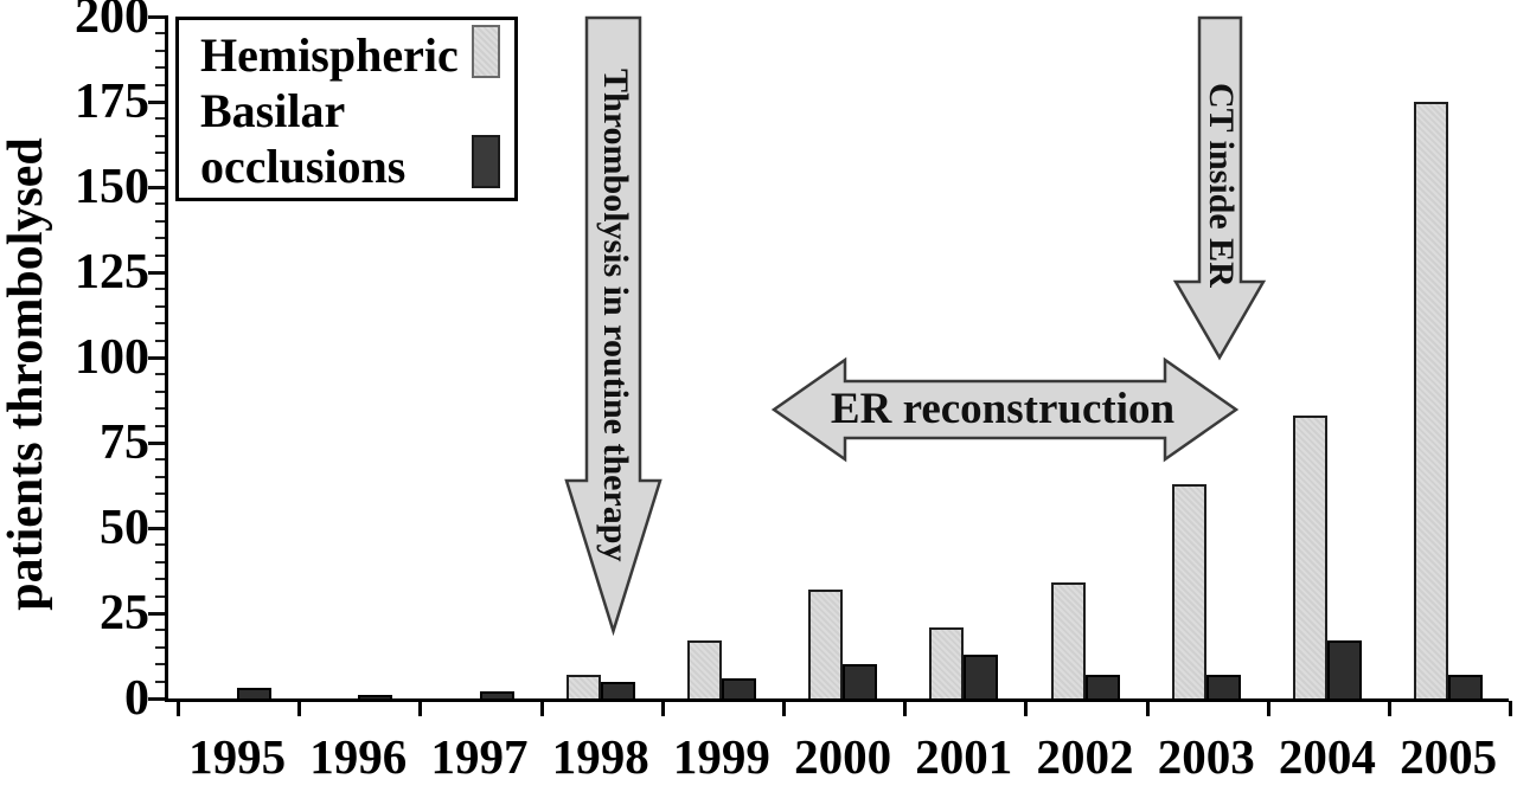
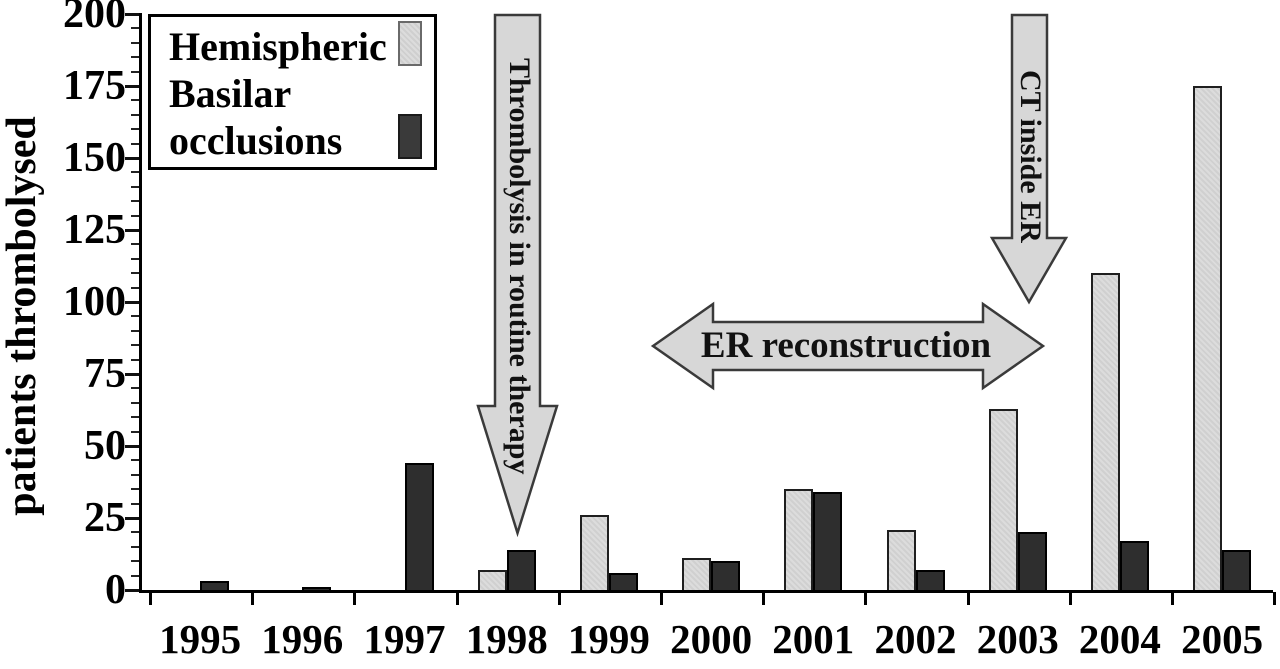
Basilar occlusions/1997: 2 -> 44
Basilar occlusions/1998: 5 -> 14
Hemispheric/1999: 17 -> 26
Hemispheric/2000: 32 -> 11
Hemispheric/2001: 21 -> 35
Basilar occlusions/2001: 13 -> 34
Hemispheric/2002: 34 -> 21
Basilar occlusions/2003: 7 -> 20
Hemispheric/2004: 83 -> 110
Basilar occlusions/2005: 7 -> 14
